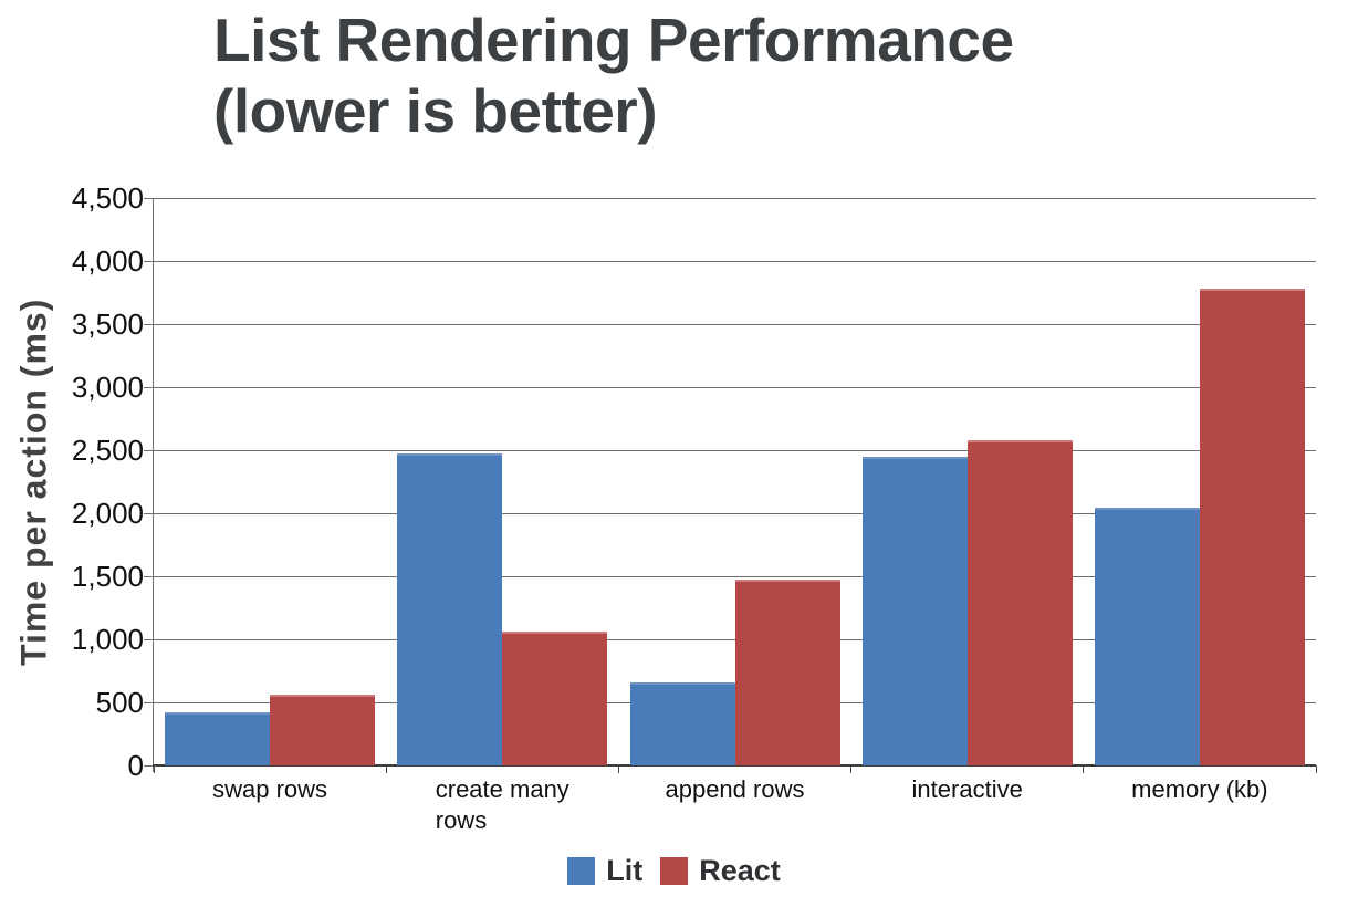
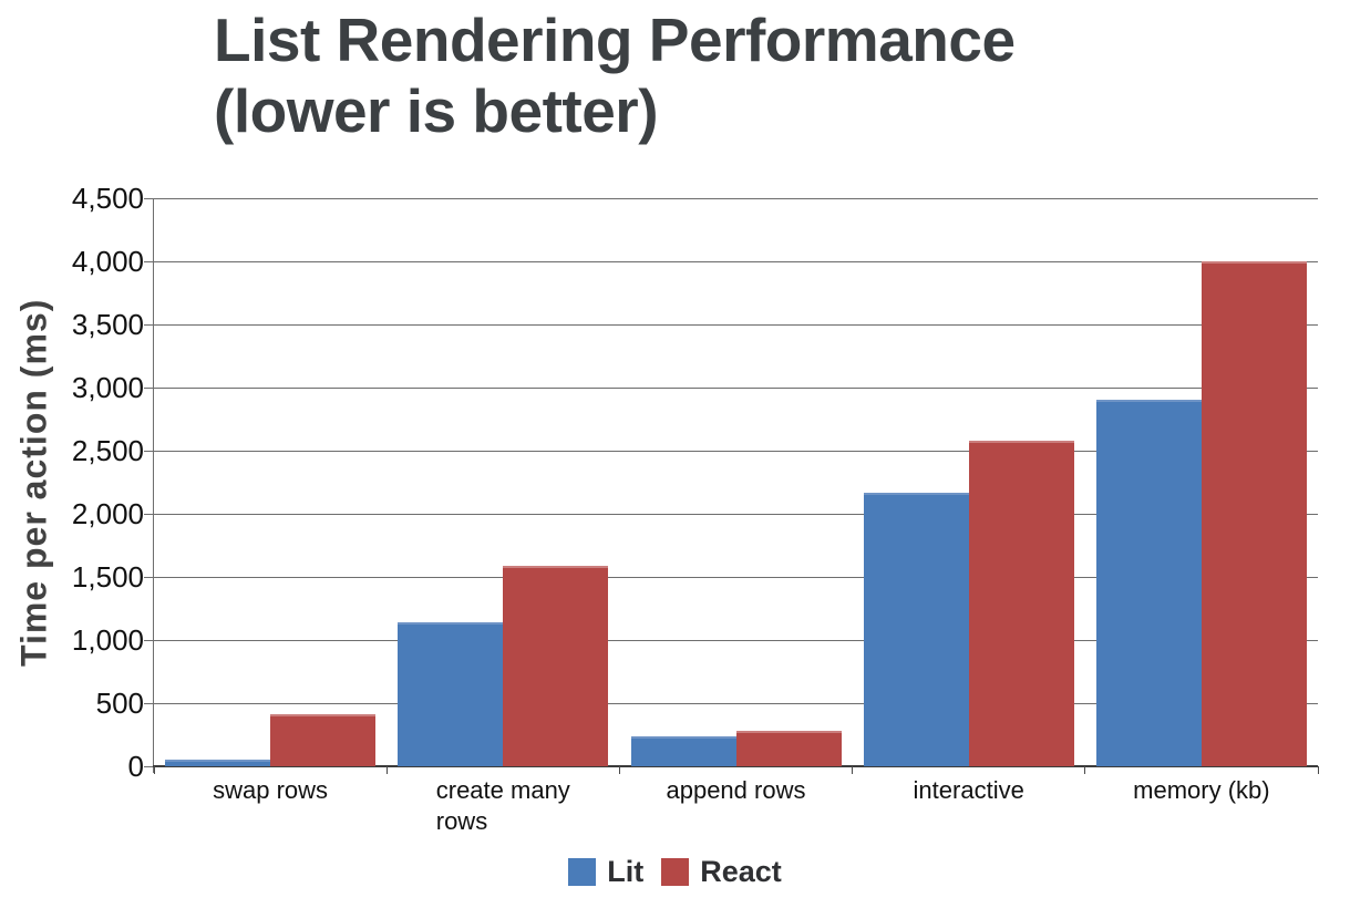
Lit/swap rows: 420 -> 50
React/swap rows: 560 -> 410
Lit/create many rows: 2470 -> 1140
React/create many rows: 1060 -> 1590
Lit/append rows: 660 -> 240
React/append rows: 1470 -> 280
Lit/interactive: 2450 -> 2170
Lit/memory (kb): 2040 -> 2900
React/memory (kb): 3780 -> 4000
